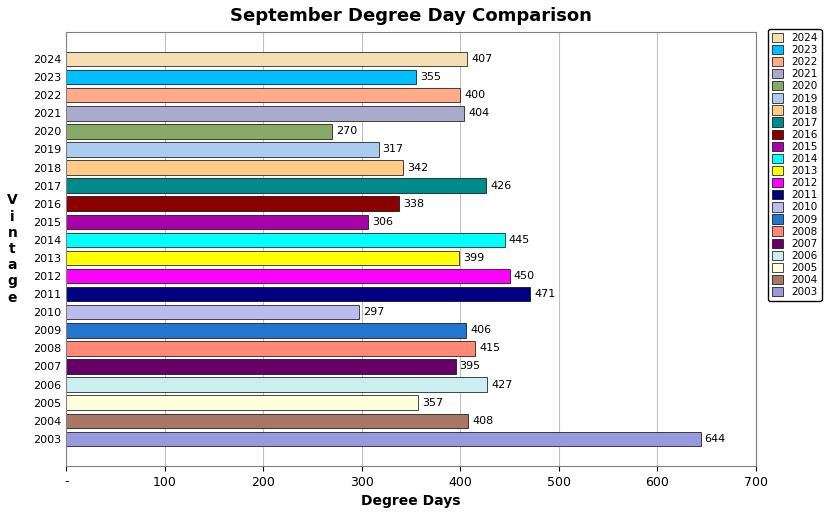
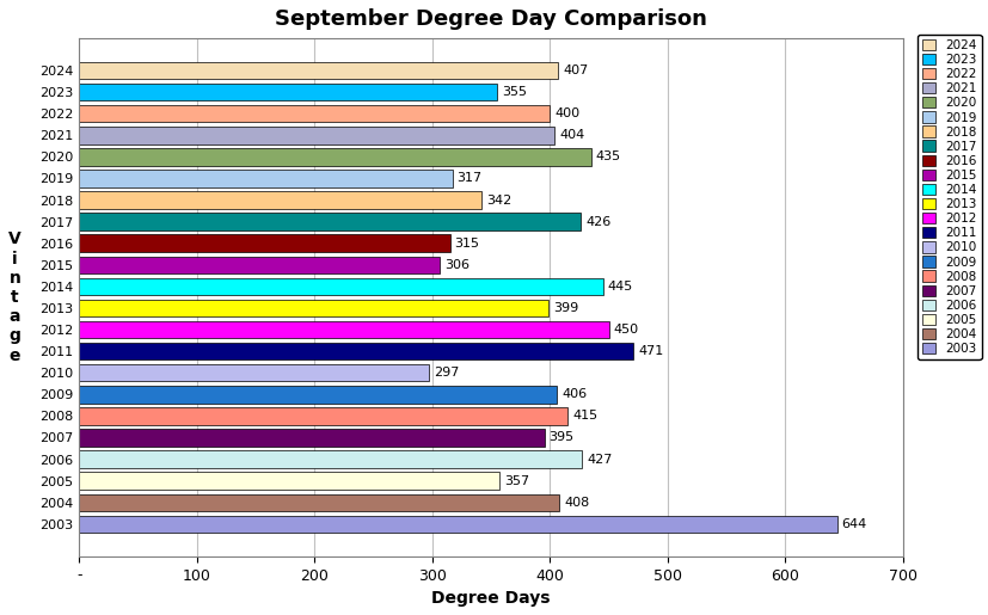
2020: 270 -> 435
2016: 338 -> 315
